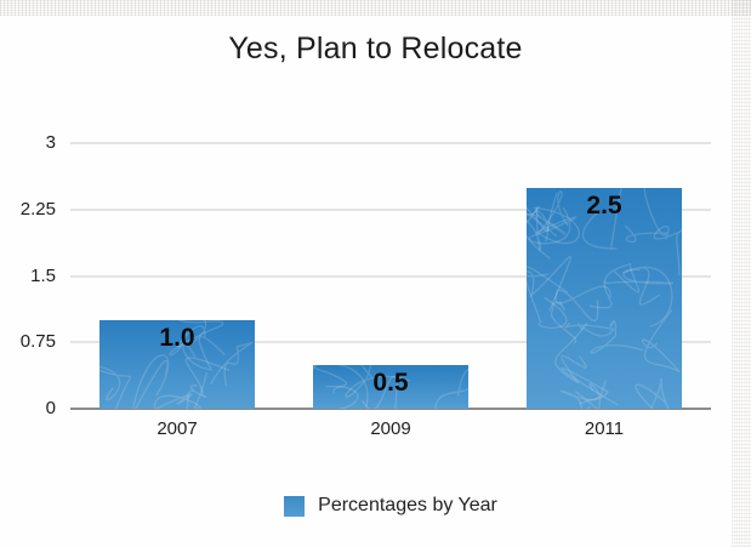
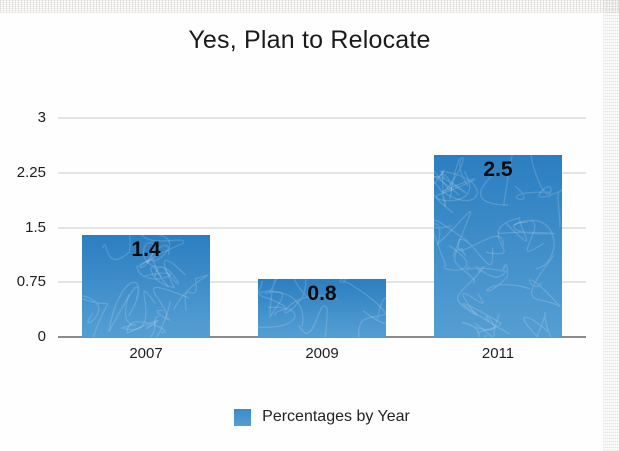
2007: 1.0 -> 1.4
2009: 0.5 -> 0.8
